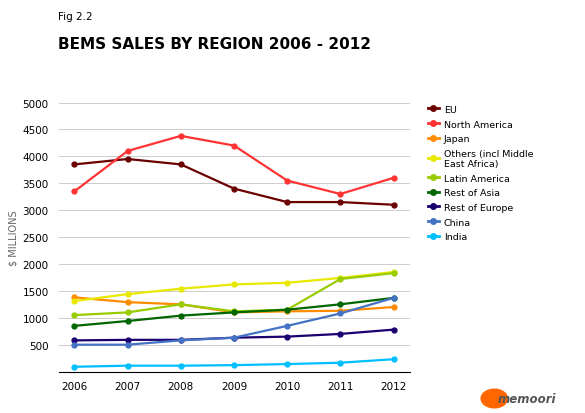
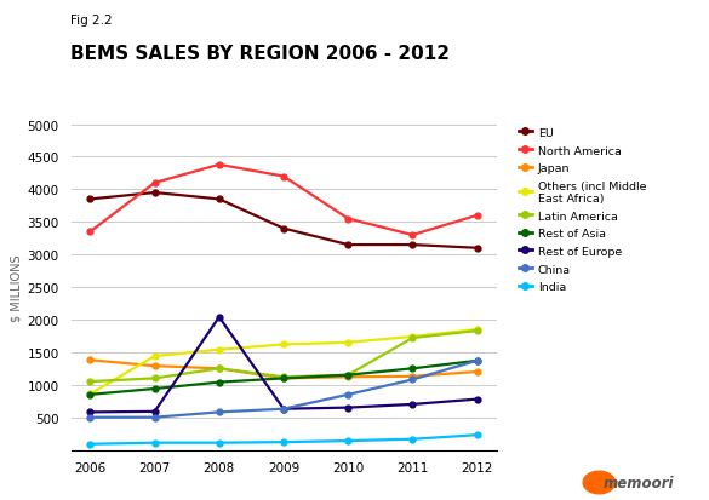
Others (incl Middle East Africa)/2006: 1310 -> 860
Rest of Europe/2008: 590 -> 2040
